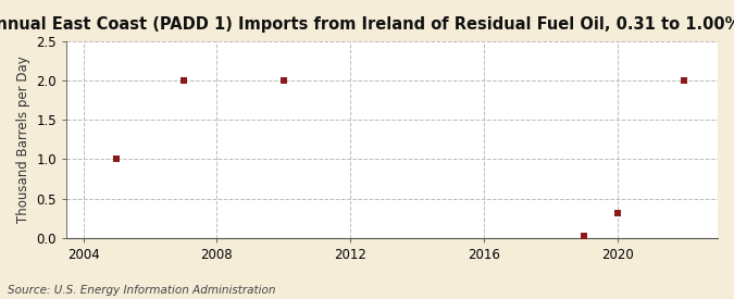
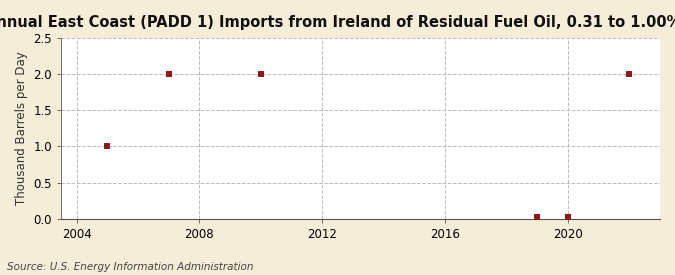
2020: 0.32 -> 0.02
